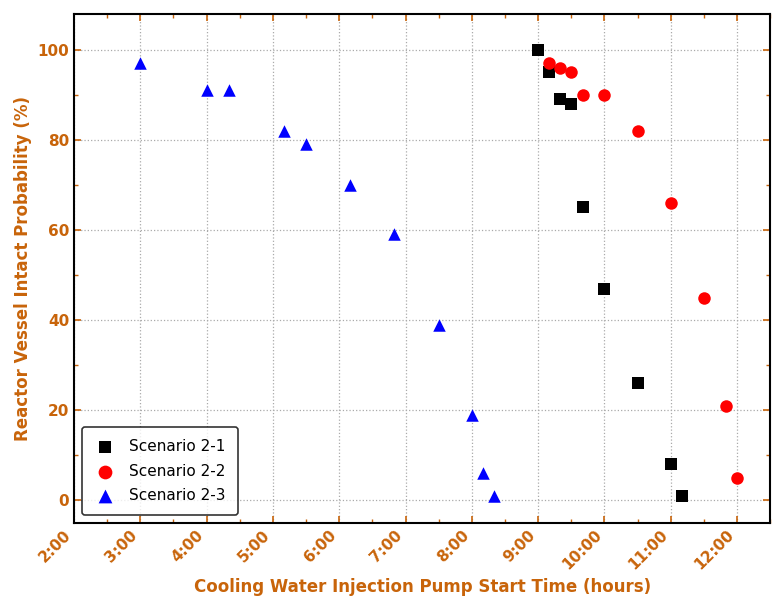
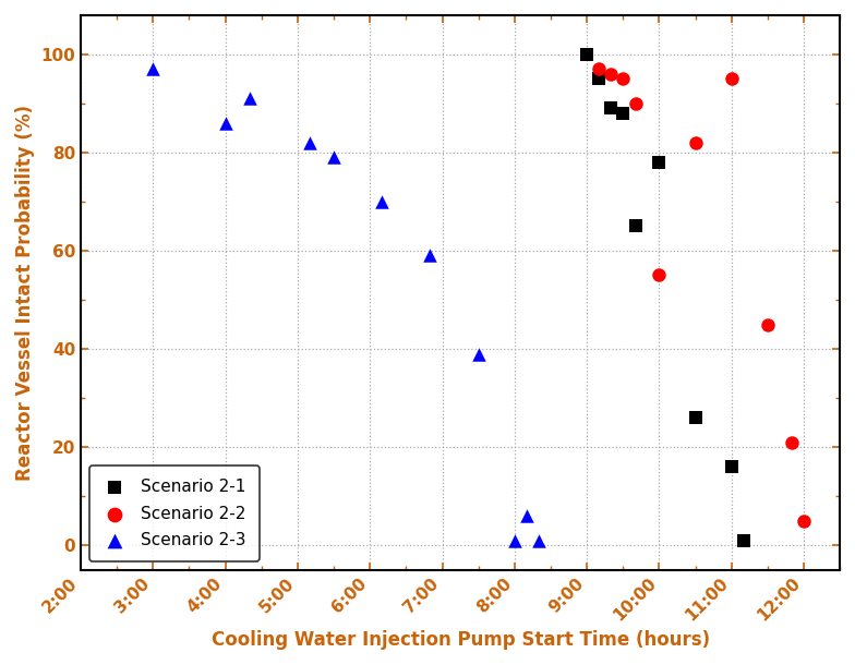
Scenario 2-3/4:00: 91 -> 86
Scenario 2-3/8:00: 19 -> 1
Scenario 2-1/10:00: 47 -> 78
Scenario 2-2/10:00: 90 -> 55
Scenario 2-1/11:00: 8 -> 16
Scenario 2-2/11:00: 66 -> 95
